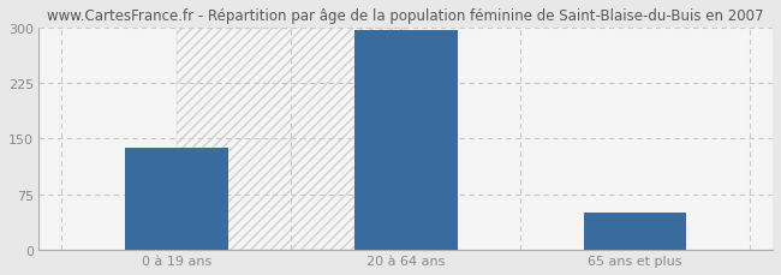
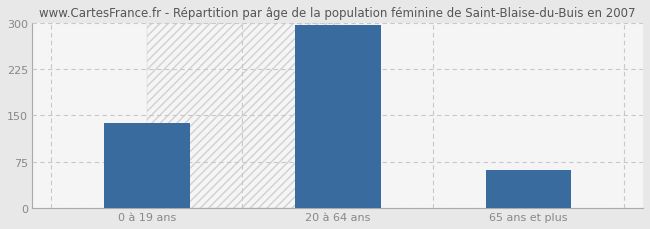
65 ans et plus: 50 -> 62
